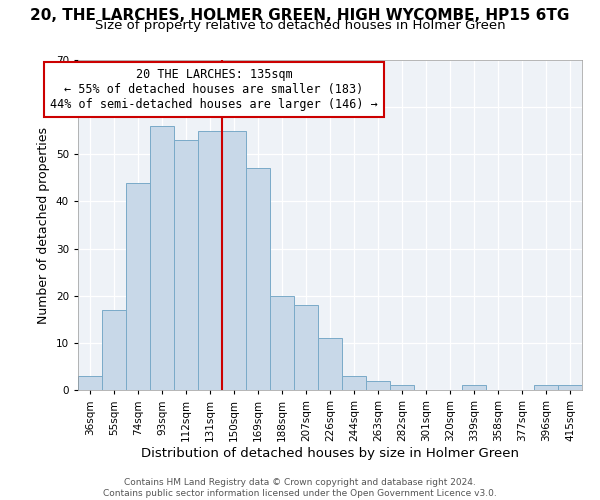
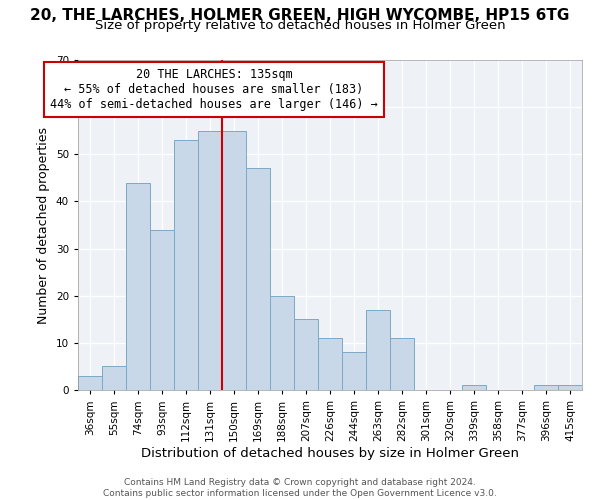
55sqm: 17 -> 5
93sqm: 56 -> 34
207sqm: 18 -> 15
244sqm: 3 -> 8
263sqm: 2 -> 17
282sqm: 1 -> 11
